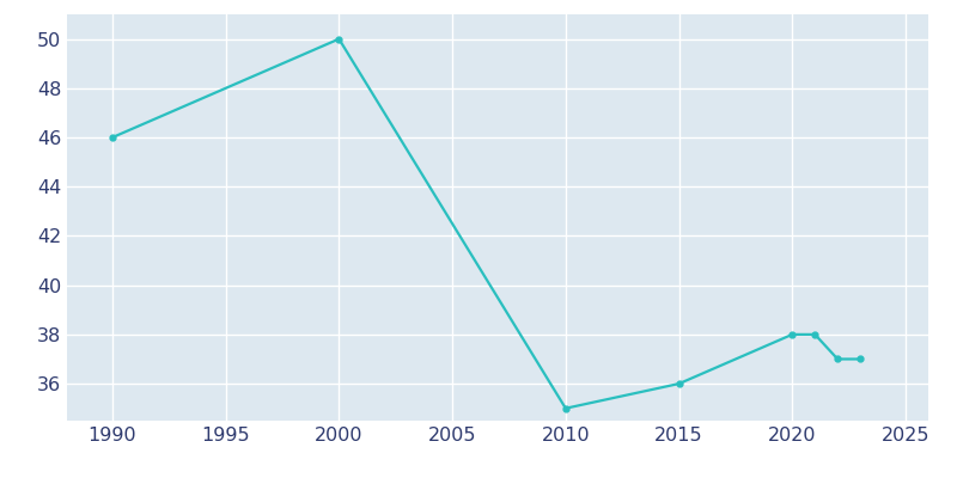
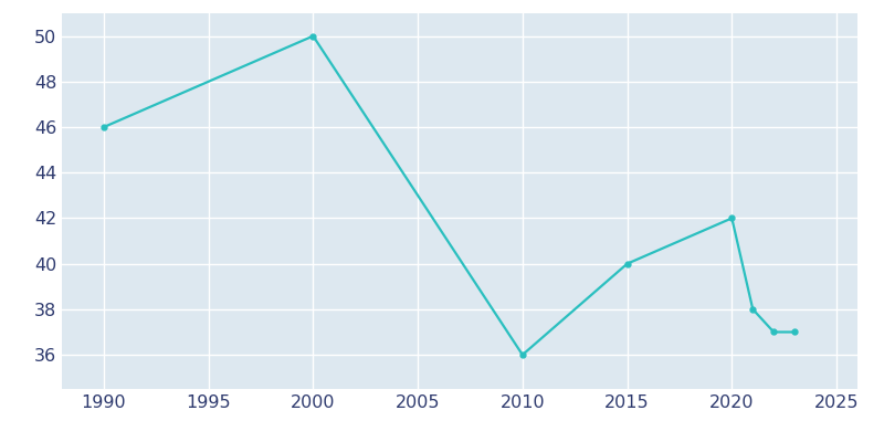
2010: 35 -> 36
2015: 36 -> 40
2020: 38 -> 42
